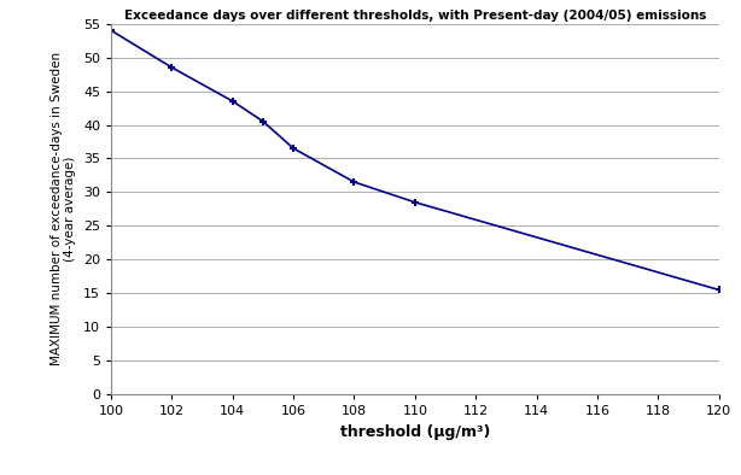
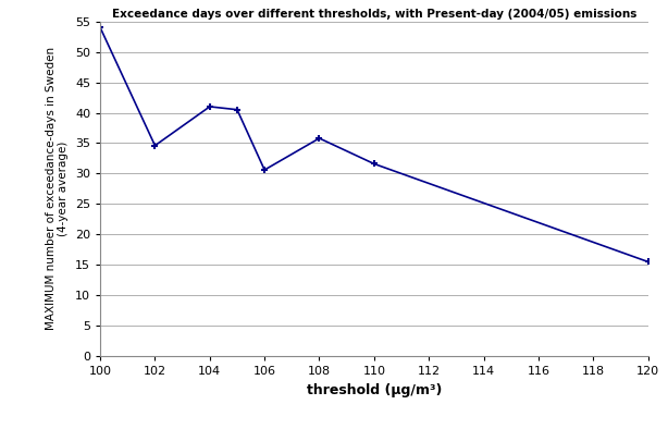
102: 48.5 -> 34.6
104: 43.5 -> 41.0
106: 36.5 -> 30.6
108: 31.5 -> 35.8
110: 28.5 -> 31.6
